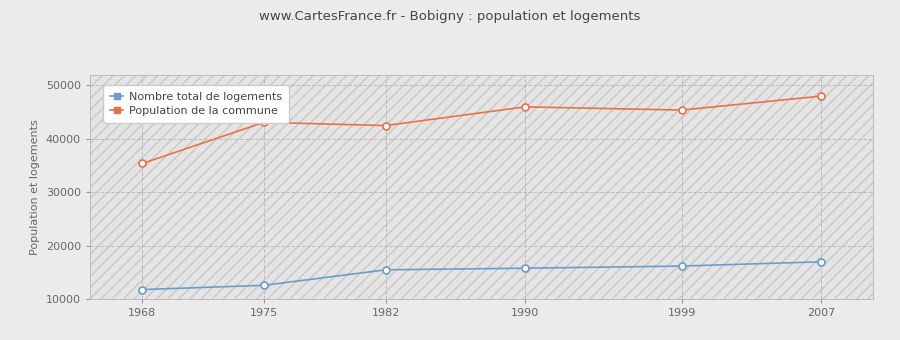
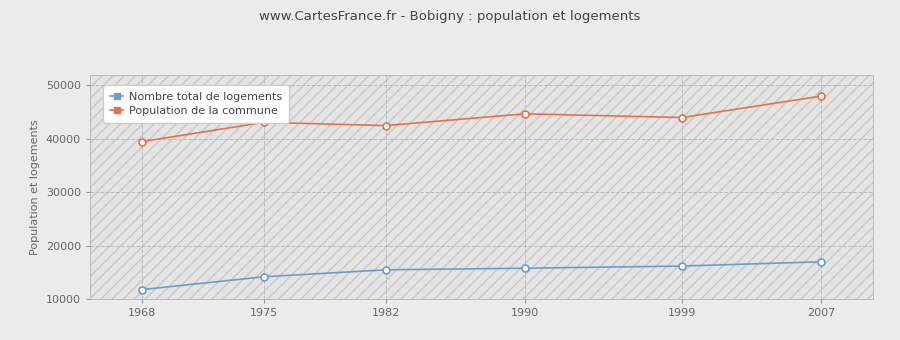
Population de la commune/1968: 35400 -> 39500
Nombre total de logements/1975: 12600 -> 14200
Population de la commune/1990: 46000 -> 44700
Population de la commune/1999: 45400 -> 44000
